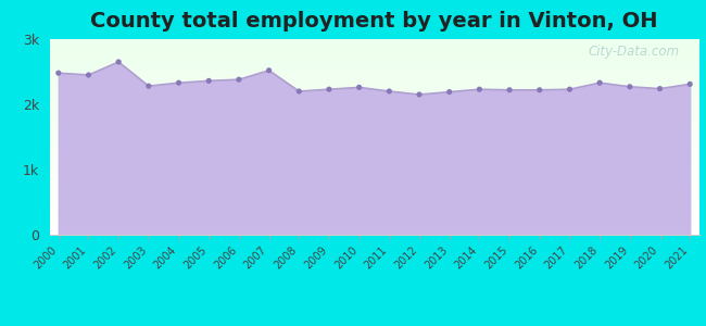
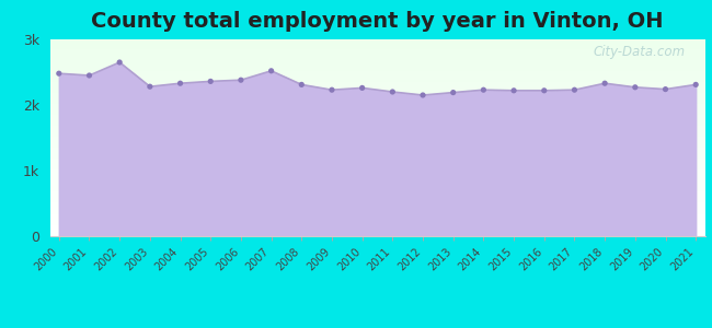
2008: 2.20k -> 2.31k
